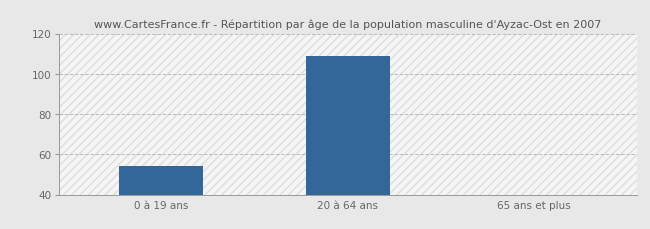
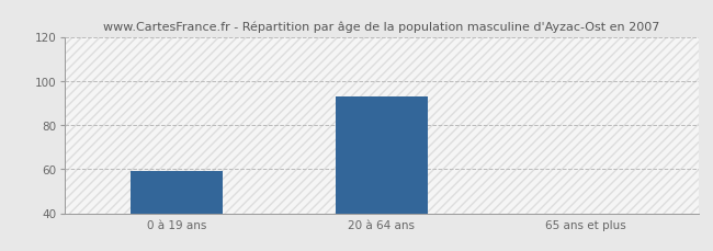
0 à 19 ans: 54 -> 59
20 à 64 ans: 109 -> 93
